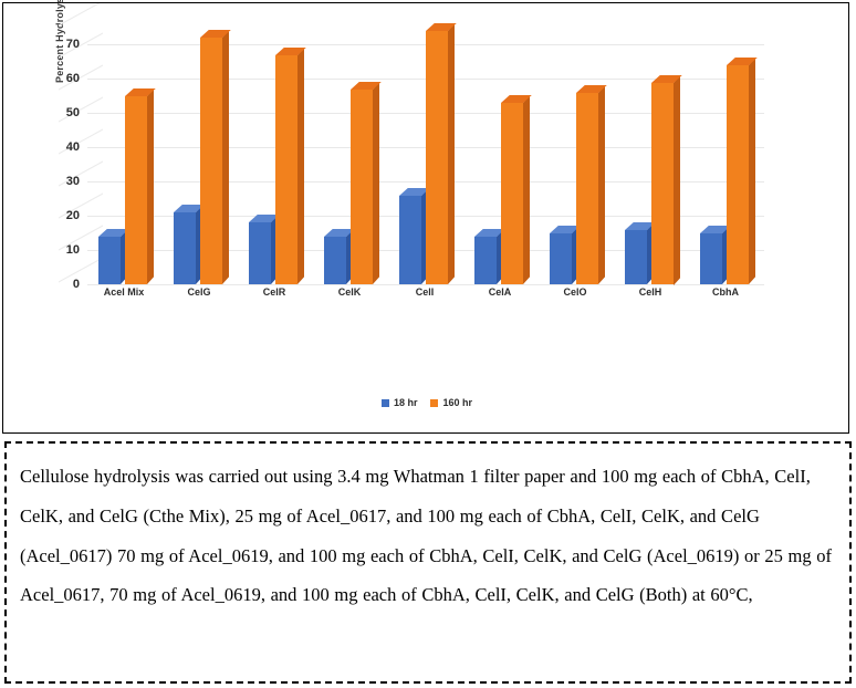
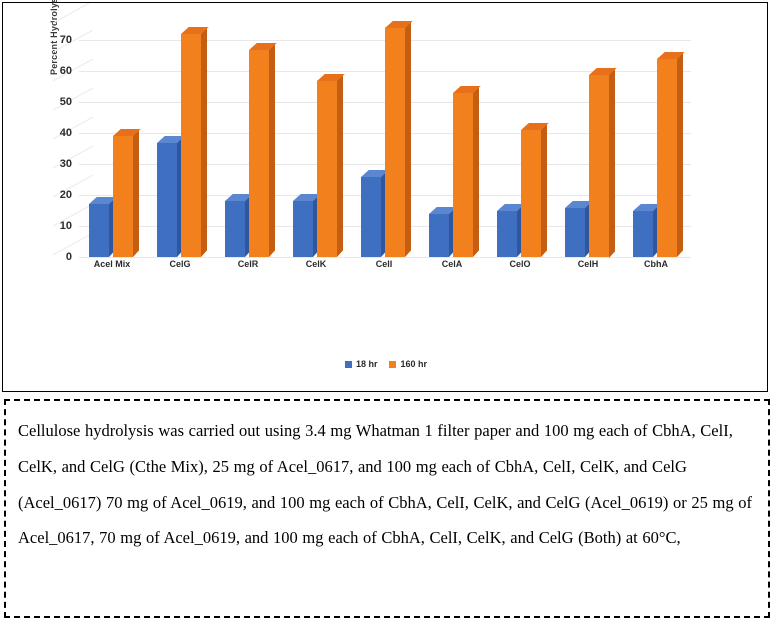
18 hr/Acel Mix: 14 -> 17
160 hr/Acel Mix: 55 -> 39
18 hr/CelG: 21 -> 37
18 hr/CelK: 14 -> 18
160 hr/CelO: 56 -> 41
